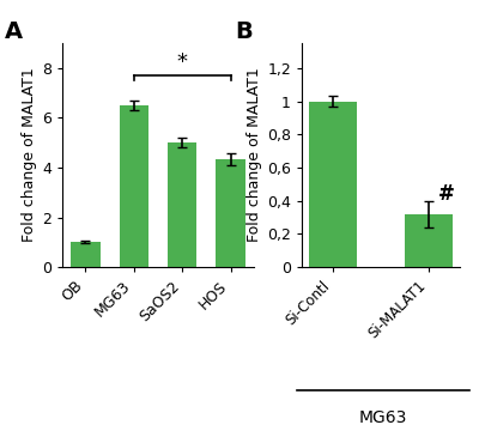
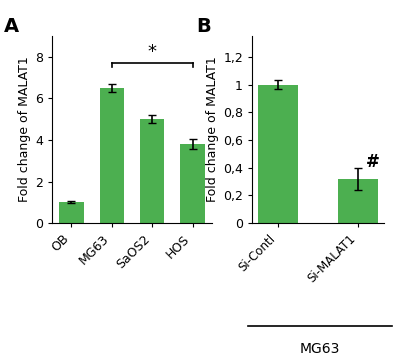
HOS: 4.35 -> 3.80
